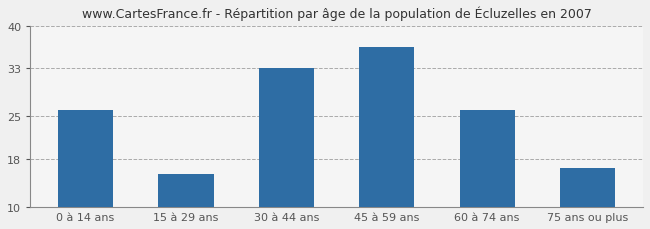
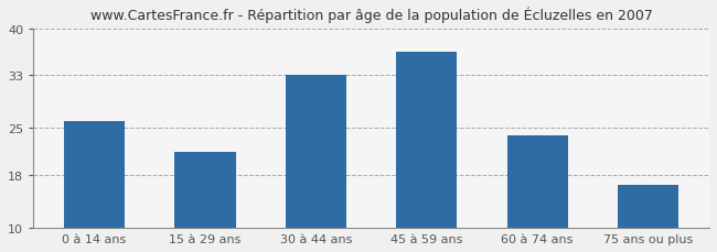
15 à 29 ans: 15.5 -> 21.4
60 à 74 ans: 26.0 -> 24.0
